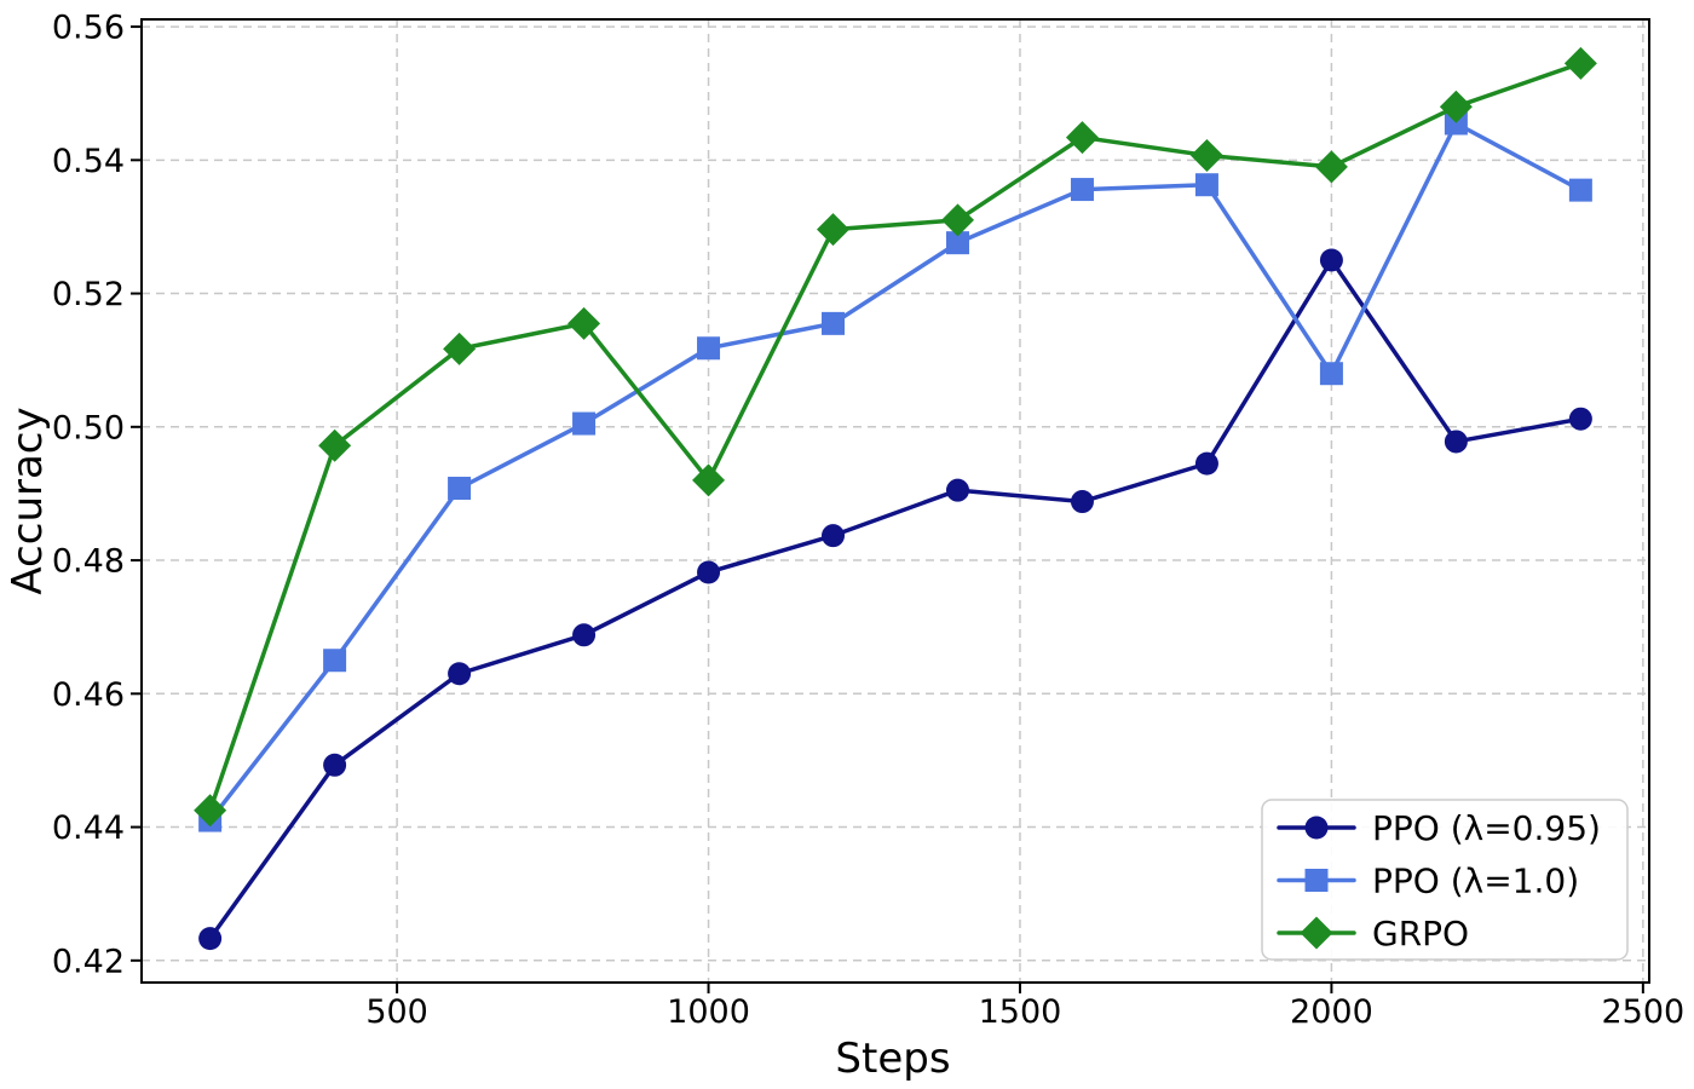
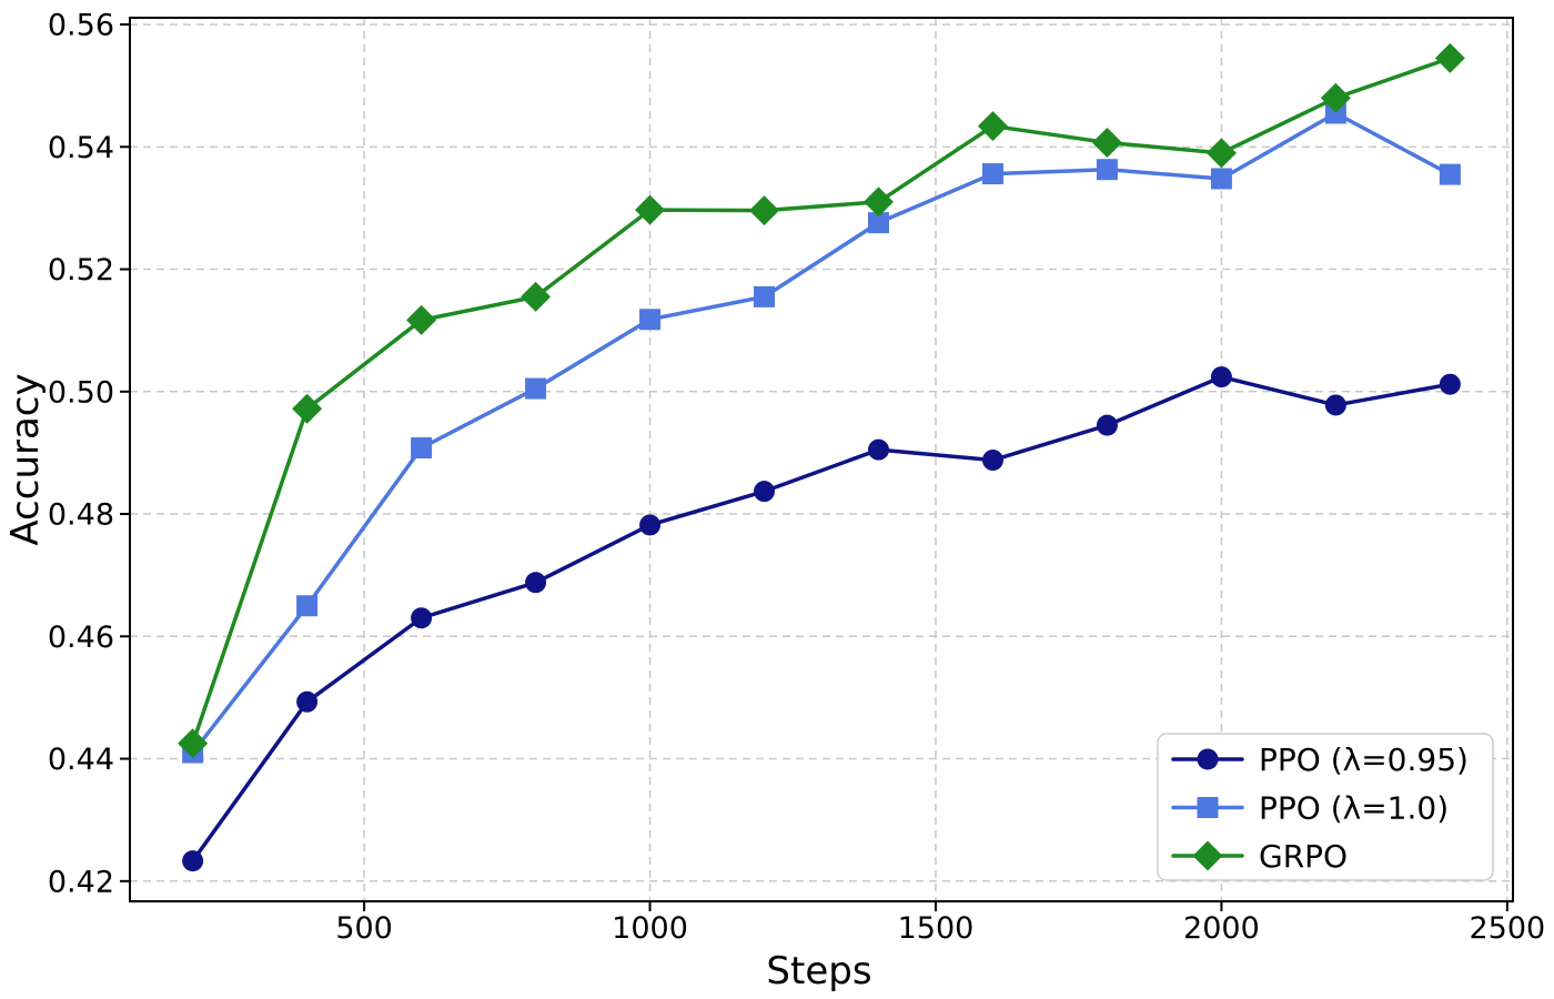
GRPO/1000: 0.492 -> 0.530
PPO (λ=0.95)/2000: 0.525 -> 0.502
PPO (λ=1.0)/2000: 0.508 -> 0.535
